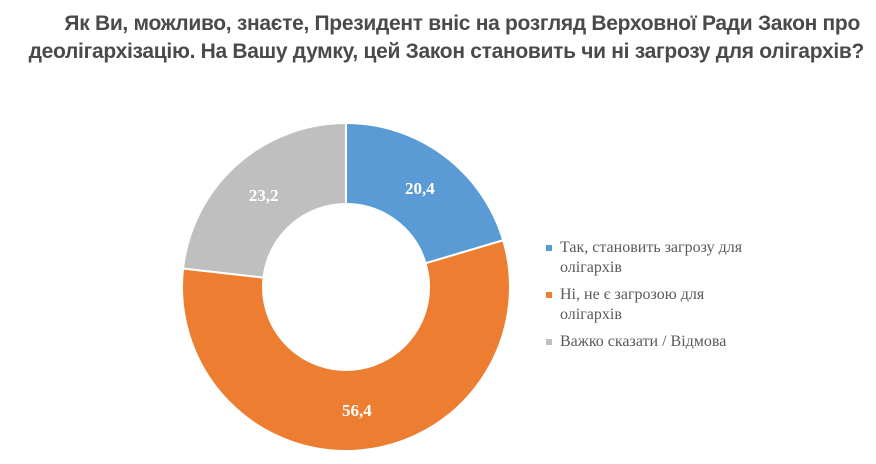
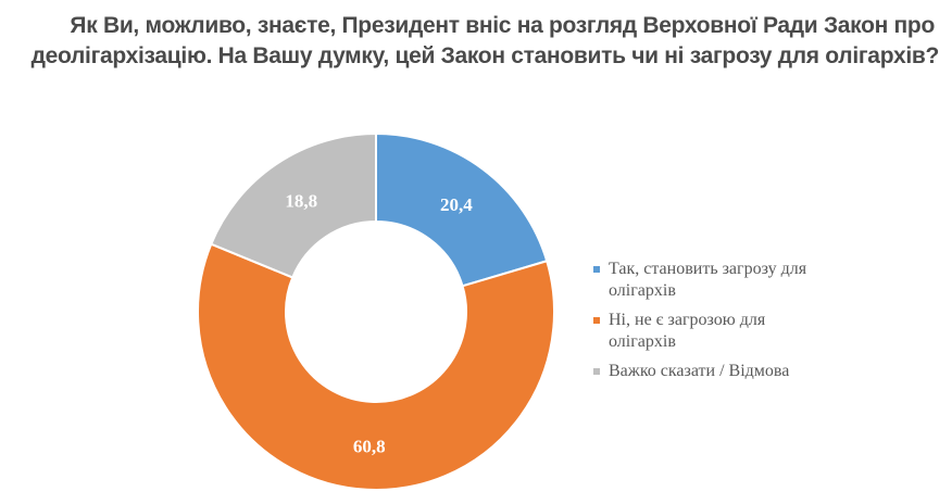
Ні, не є загрозою для олігархів: 56,4 -> 60,8
Важко сказати / Відмова: 23,2 -> 18,8
